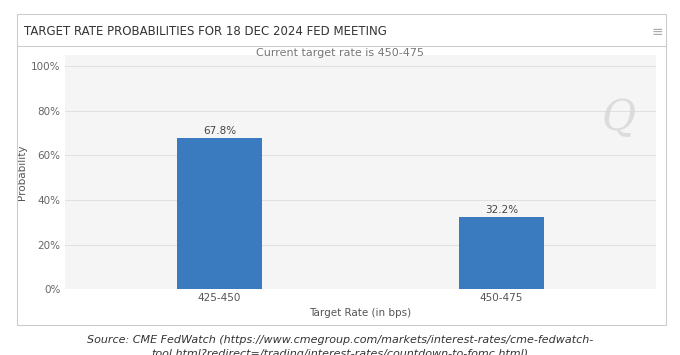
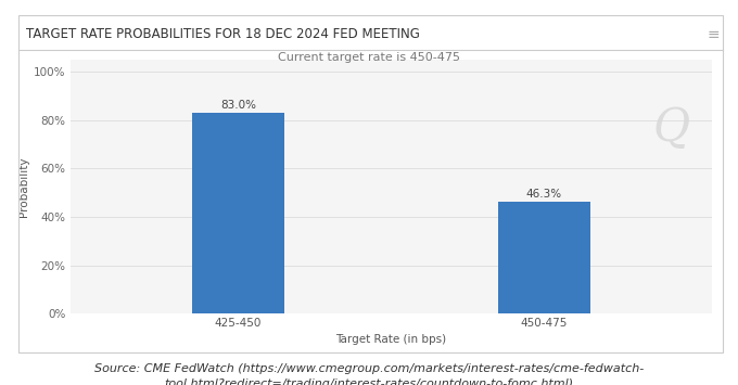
425-450: 67.8% -> 83.0%
450-475: 32.2% -> 46.3%
